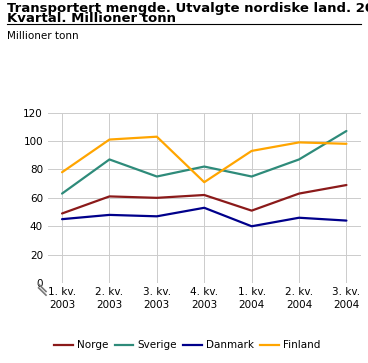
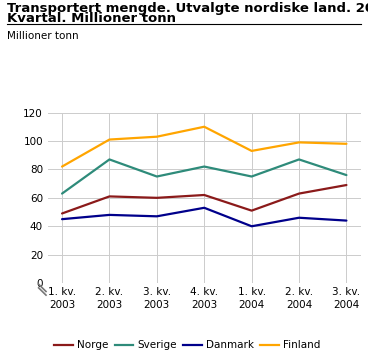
Finland/1. kv. 2003: 78 -> 82
Finland/4. kv. 2003: 71 -> 110
Sverige/3. kv. 2004: 107 -> 76
